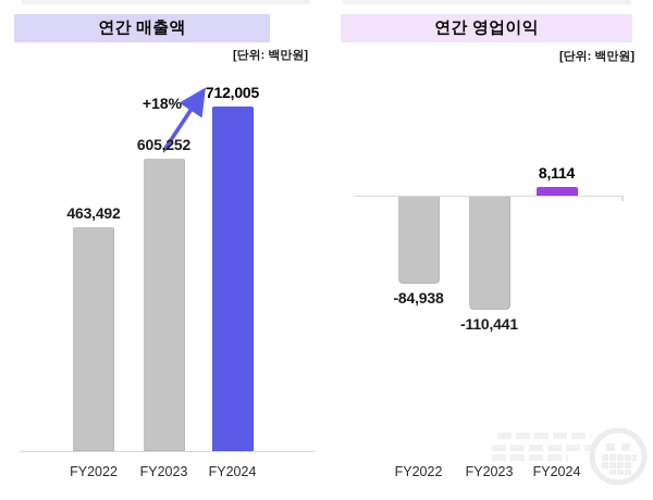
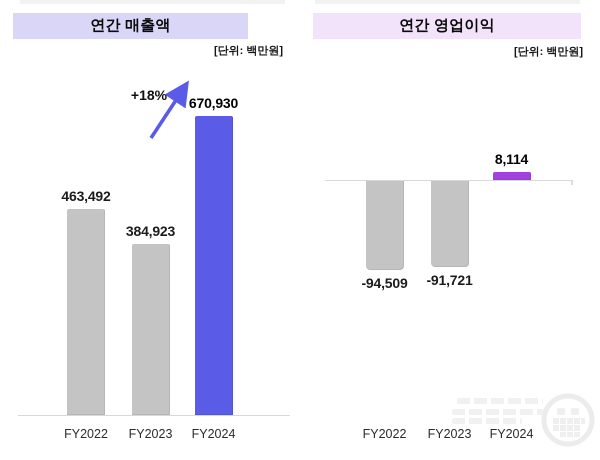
연간 매출액/FY2023: 605,252 -> 384,923
연간 매출액/FY2024: 712,005 -> 670,930
연간 영업이익/FY2022: -84,938 -> -94,509
연간 영업이익/FY2023: -110,441 -> -91,721
